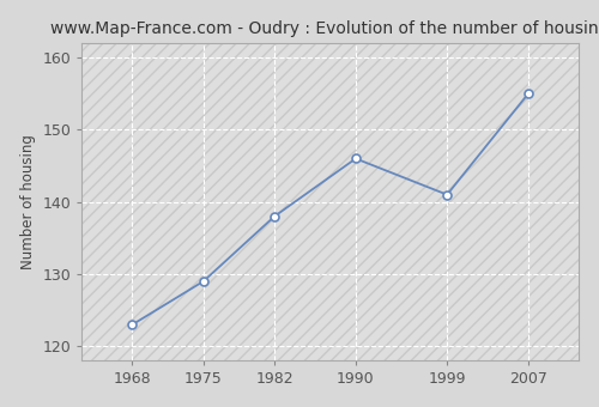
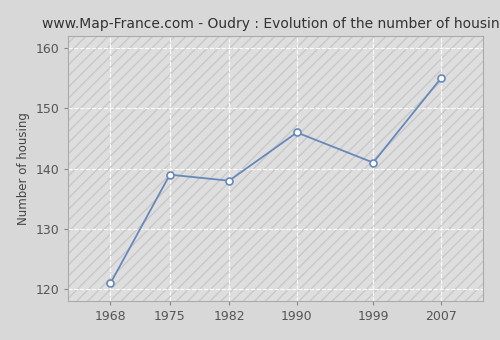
1968: 123 -> 121
1975: 129 -> 139
